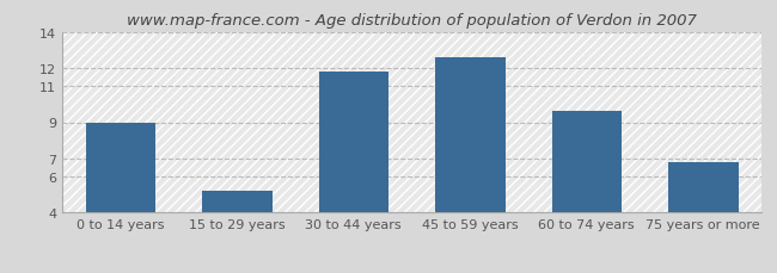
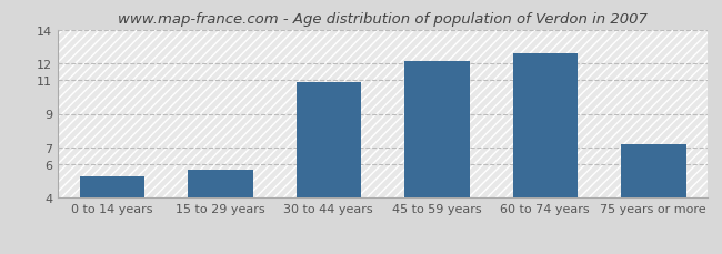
0 to 14 years: 9.0 -> 5.3
15 to 29 years: 5.2 -> 5.7
30 to 44 years: 11.8 -> 10.9
45 to 59 years: 12.6 -> 12.1
60 to 74 years: 9.6 -> 12.6
75 years or more: 6.8 -> 7.2
